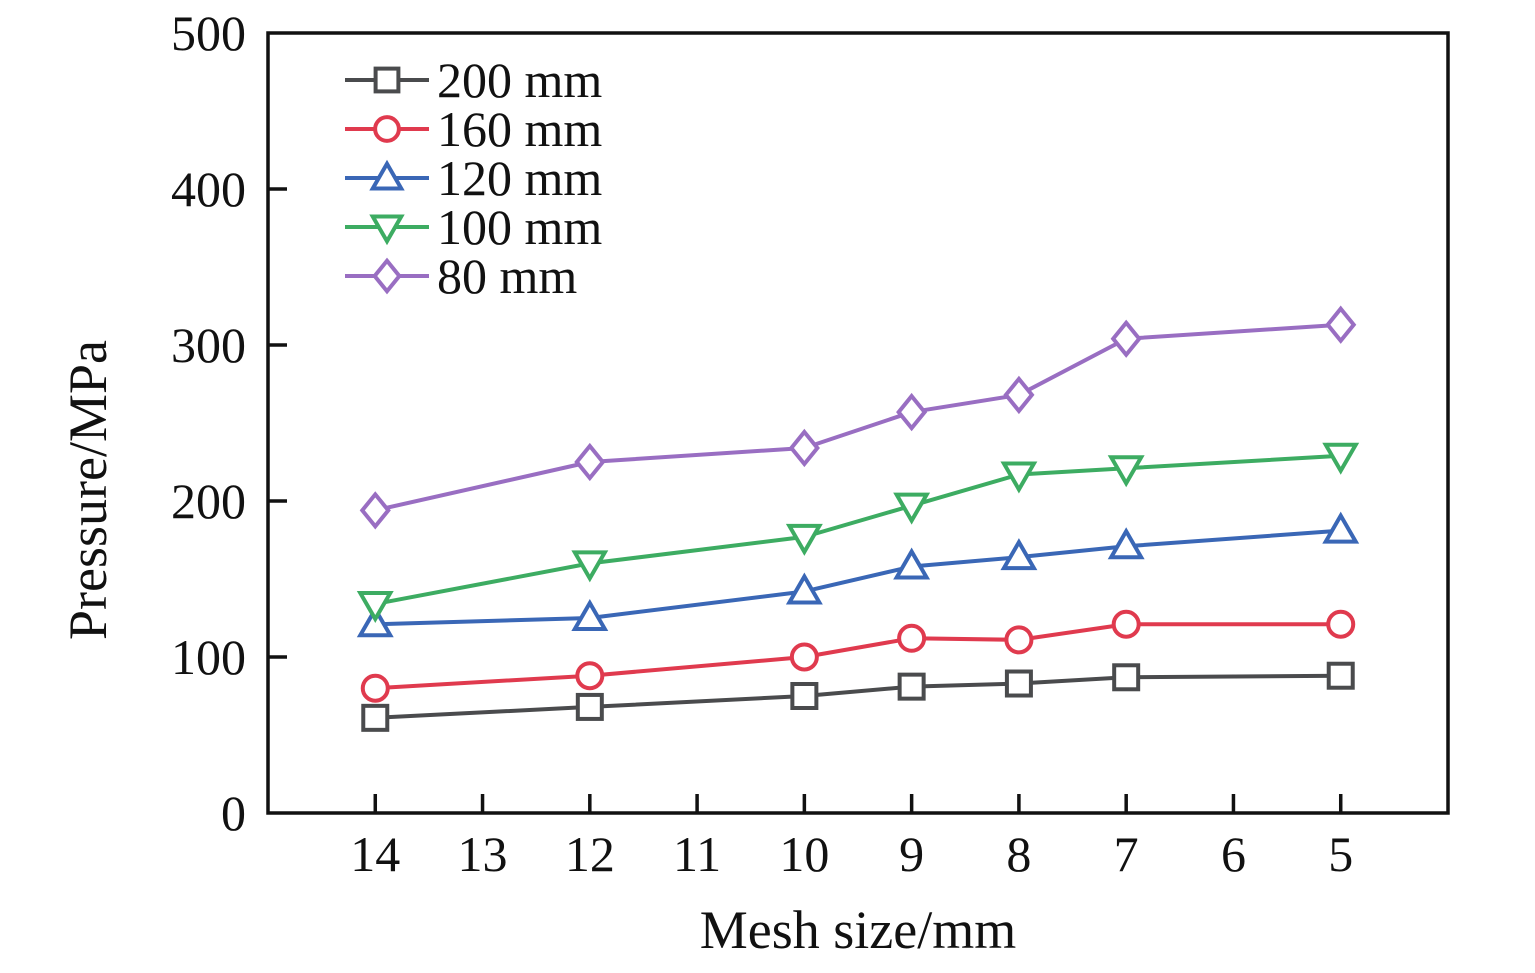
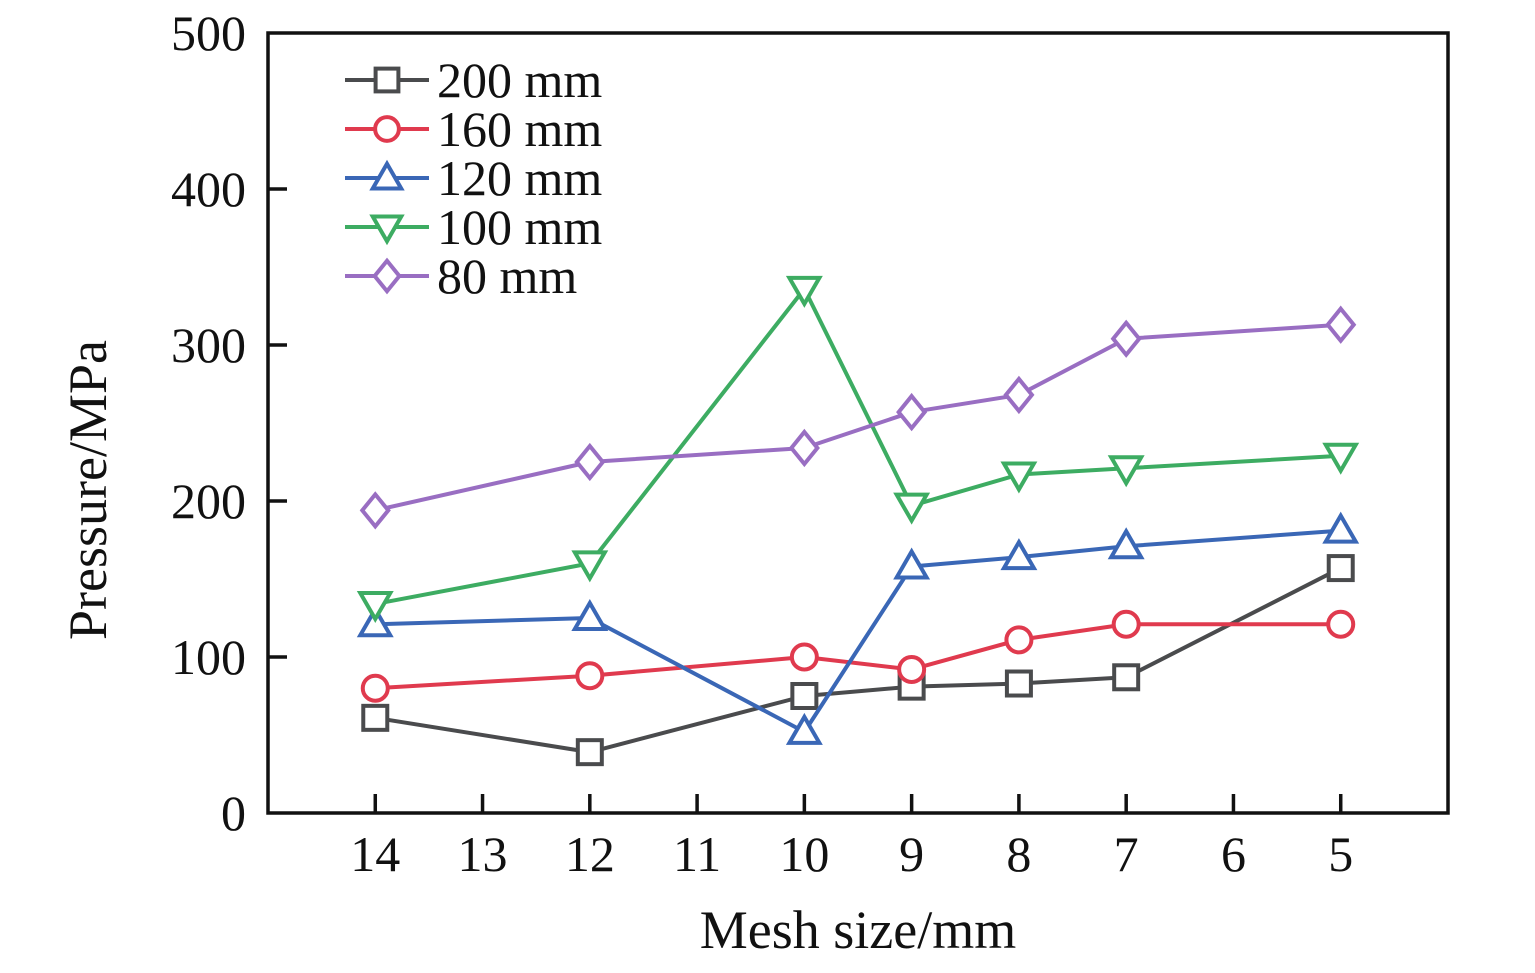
200 mm/12: 68 -> 39
120 mm/10: 142 -> 52
100 mm/10: 177 -> 336
160 mm/9: 112 -> 92
200 mm/5: 88 -> 157
